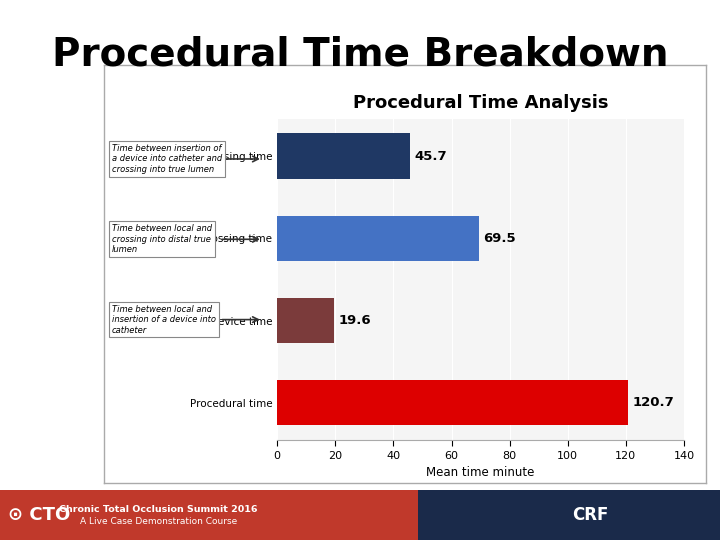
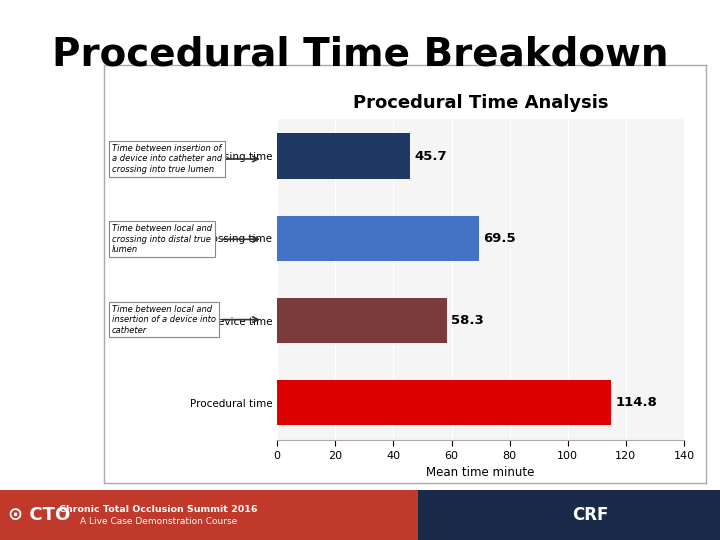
Device time: 19.6 -> 58.3
Procedural time: 120.7 -> 114.8
